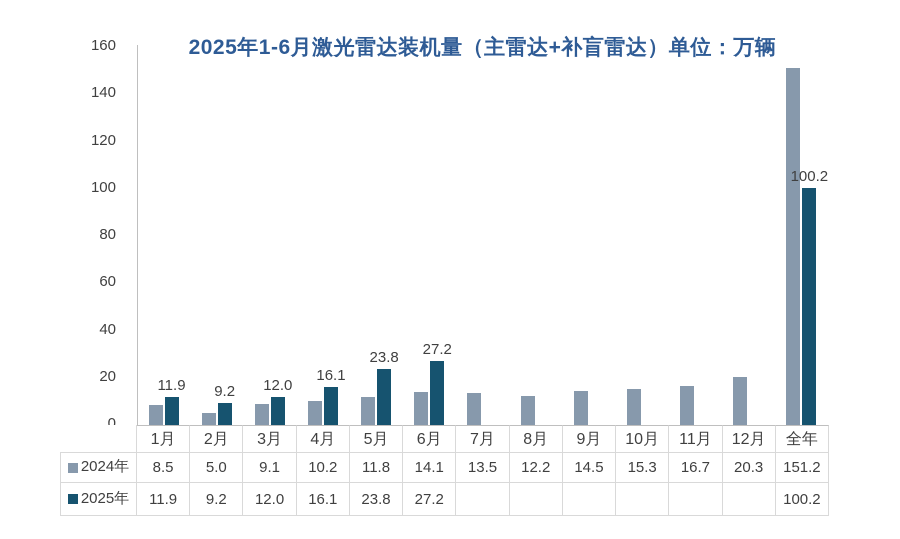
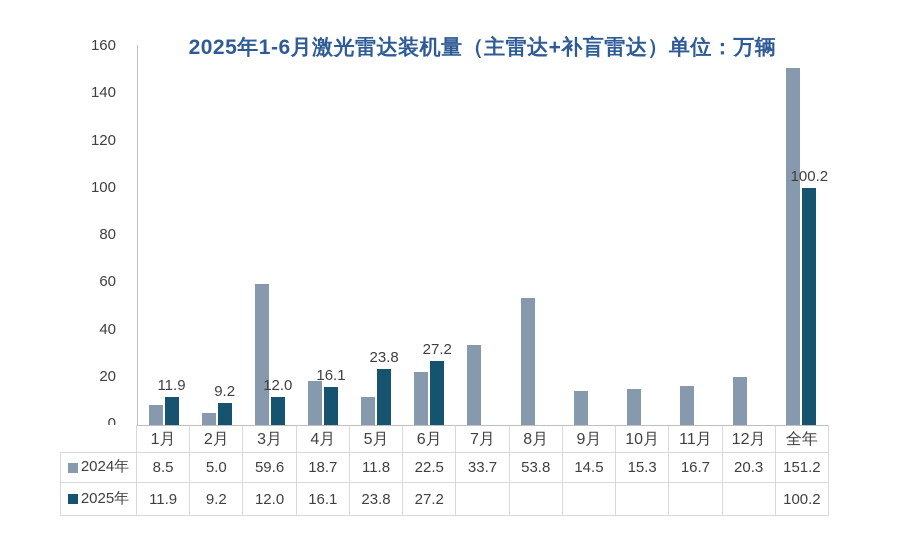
2024年/3月: 9.1 -> 59.6
2024年/4月: 10.2 -> 18.7
2024年/6月: 14.1 -> 22.5
2024年/7月: 13.5 -> 33.7
2024年/8月: 12.2 -> 53.8
